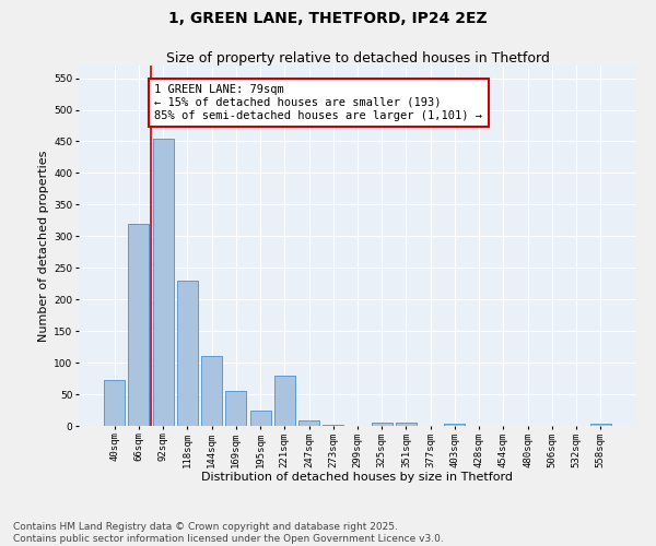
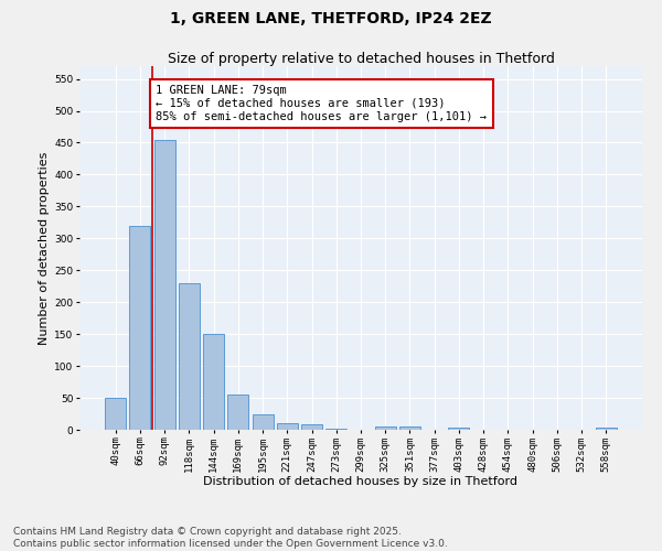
40sqm: 72 -> 50
144sqm: 110 -> 150
221sqm: 80 -> 10
